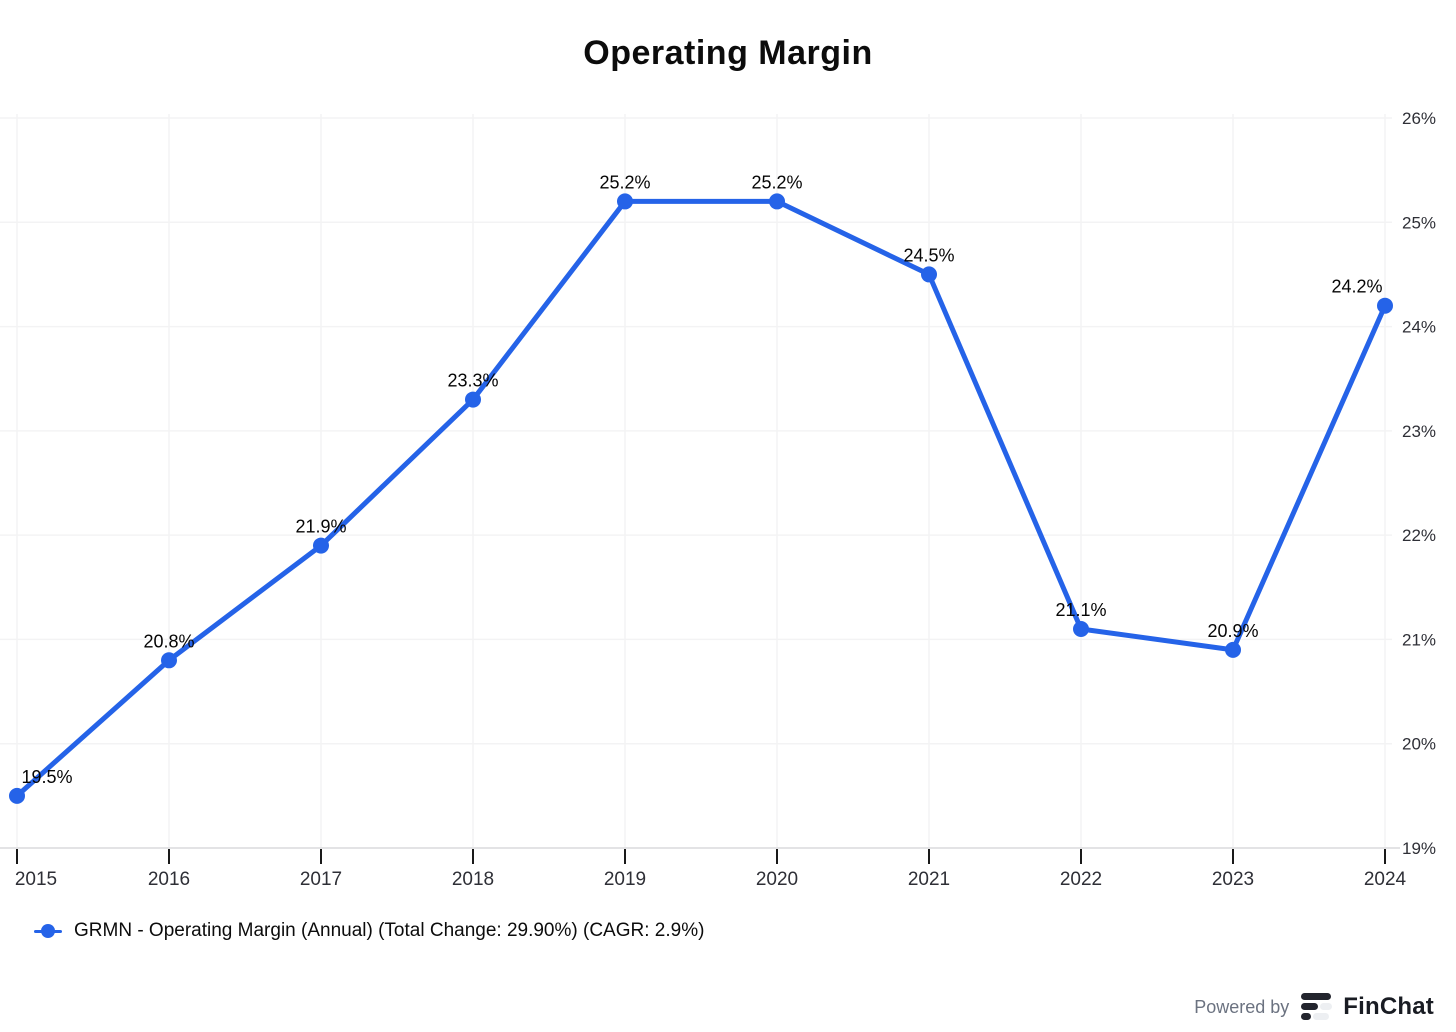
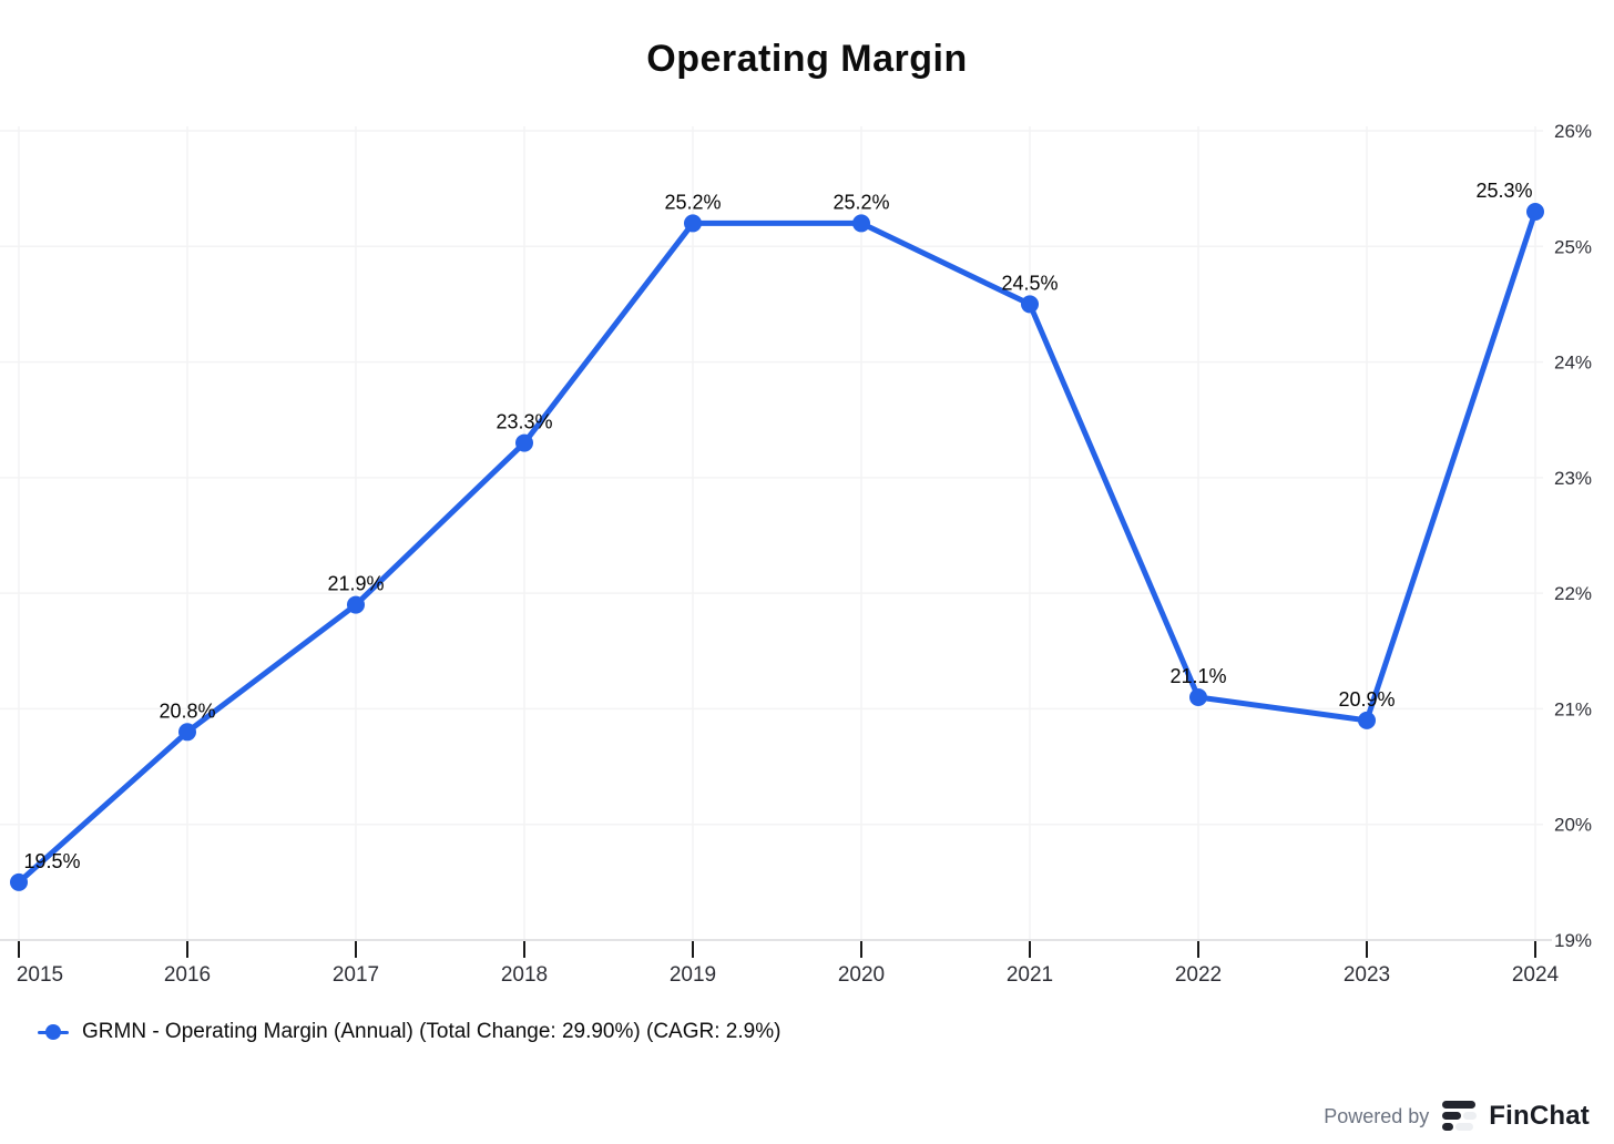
2024: 24.2% -> 25.3%
